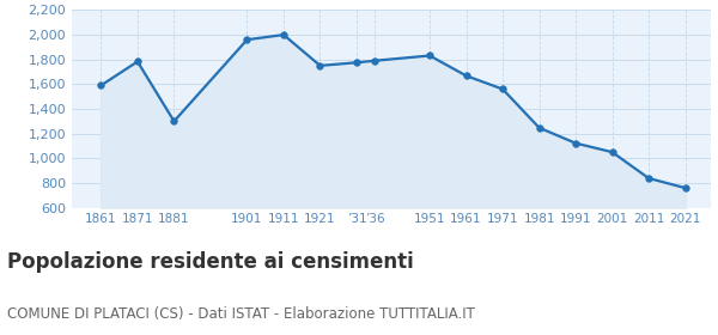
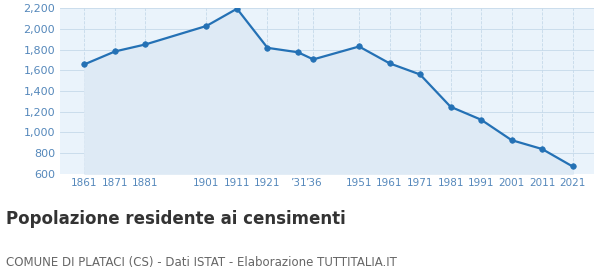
1861: 1,590 -> 1,660
1881: 1,300 -> 1,850
1901: 1,960 -> 2,030
1911: 2,000 -> 2,200
1921: 1,750 -> 1,820
’36: 1,790 -> 1,710
2001: 1,050 -> 920
2021: 760 -> 670
